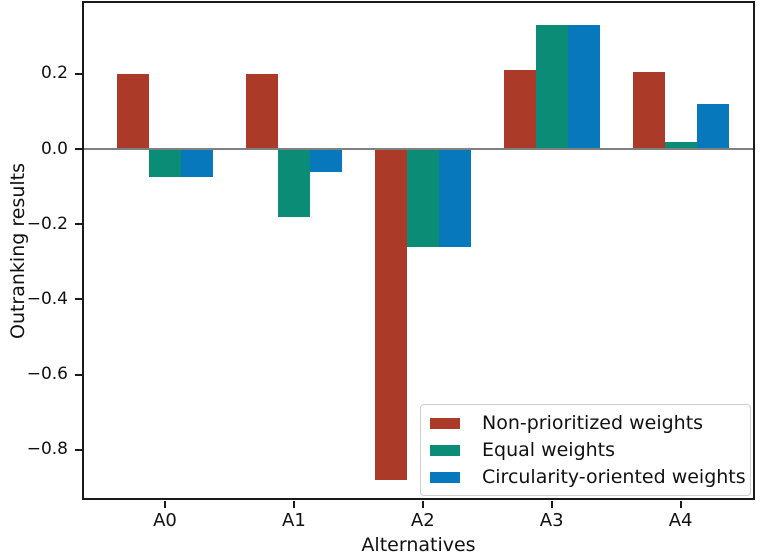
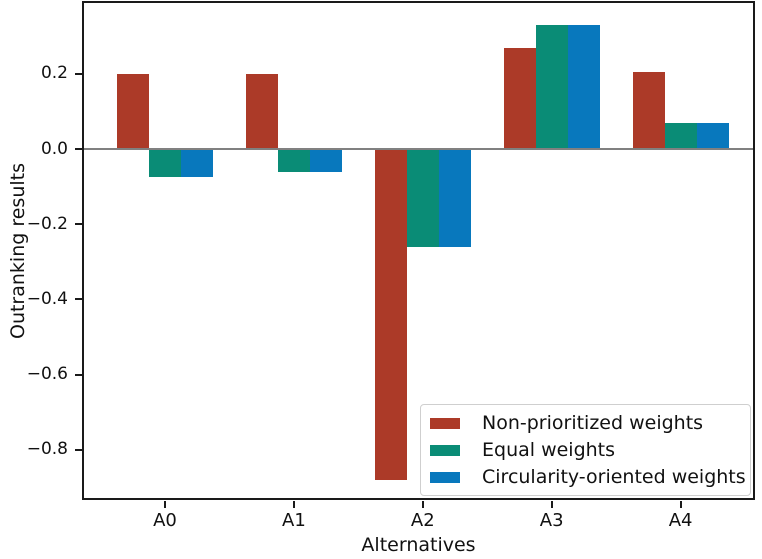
Equal weights/A1: -0.18 -> -0.06
Non-prioritized weights/A3: 0.21 -> 0.27
Equal weights/A4: 0.02 -> 0.07
Circularity-oriented weights/A4: 0.12 -> 0.07
